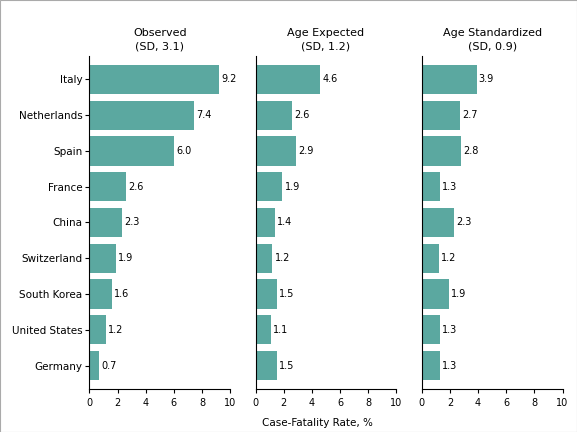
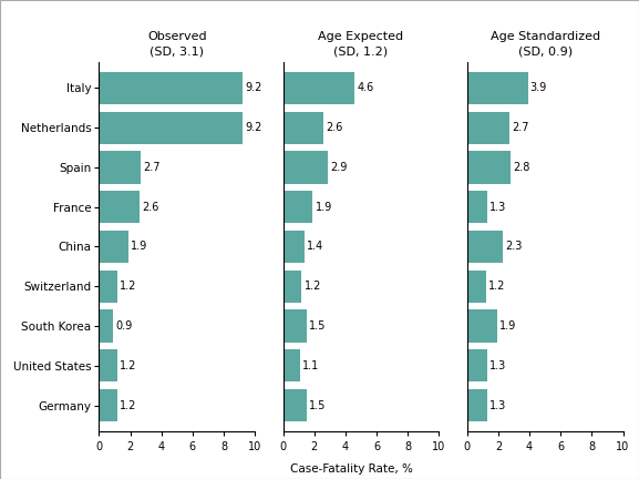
Observed (SD, 3.1)/Netherlands: 7.4 -> 9.2
Observed (SD, 3.1)/Spain: 6.0 -> 2.7
Observed (SD, 3.1)/China: 2.3 -> 1.9
Observed (SD, 3.1)/Switzerland: 1.9 -> 1.2
Observed (SD, 3.1)/South Korea: 1.6 -> 0.9
Observed (SD, 3.1)/Germany: 0.7 -> 1.2
